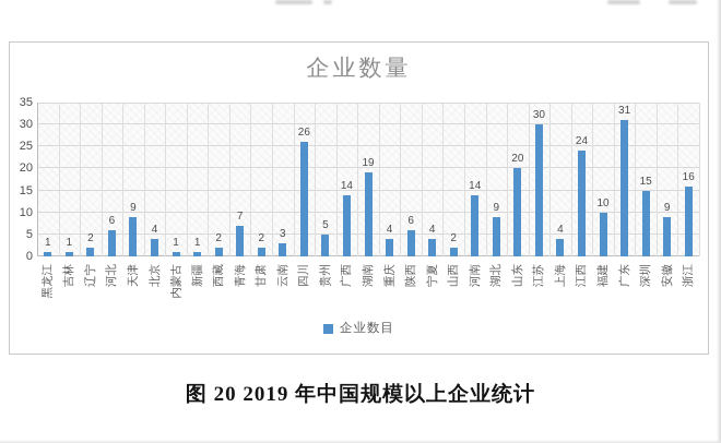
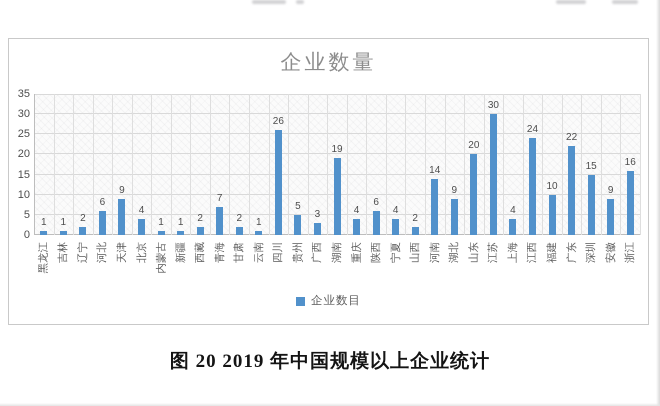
云南: 3 -> 1
广西: 14 -> 3
广东: 31 -> 22
